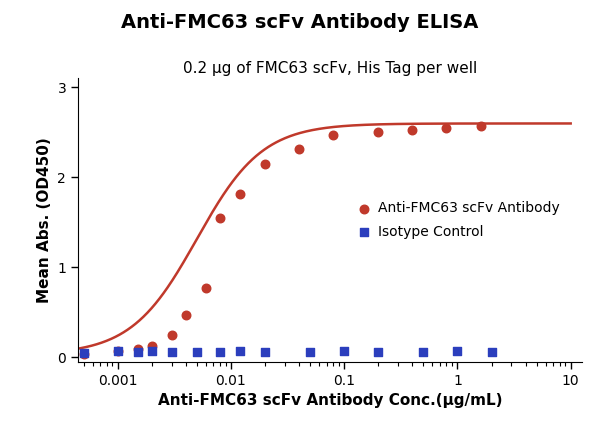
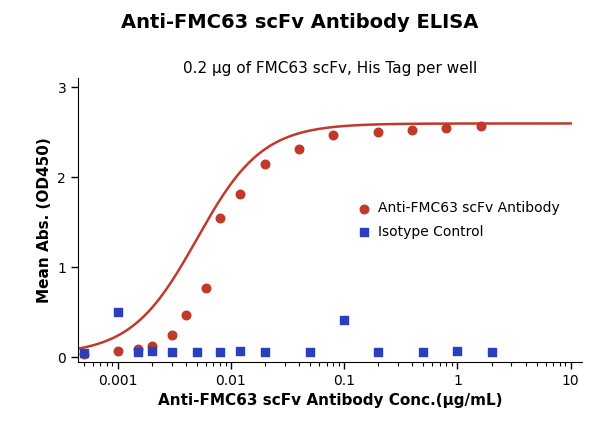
Isotype Control/0.001: 0.07 -> 0.50
Isotype Control/0.1: 0.07 -> 0.42
